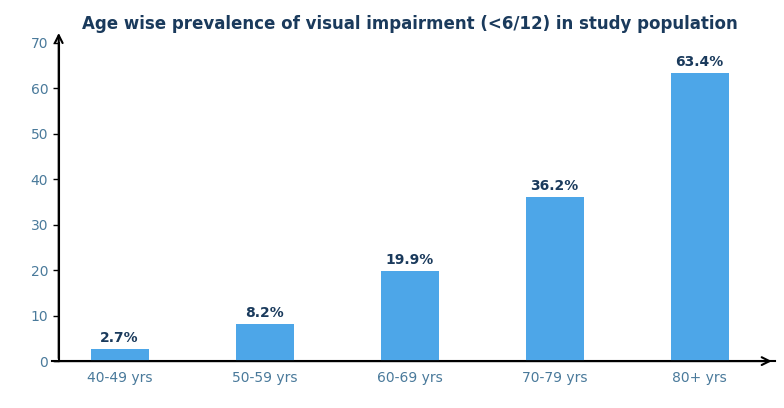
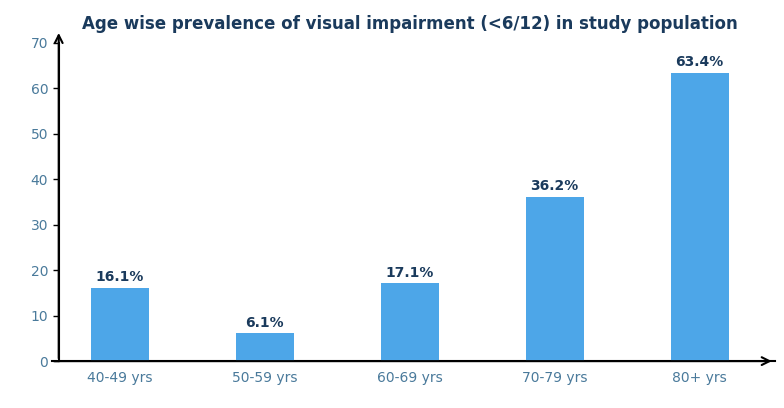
40-49 yrs: 2.7% -> 16.1%
50-59 yrs: 8.2% -> 6.1%
60-69 yrs: 19.9% -> 17.1%
